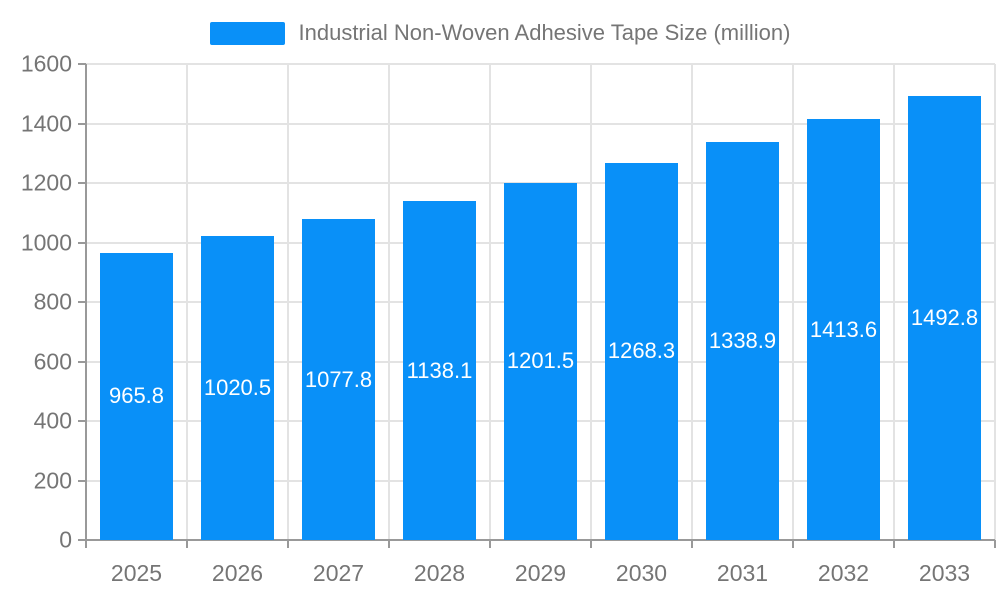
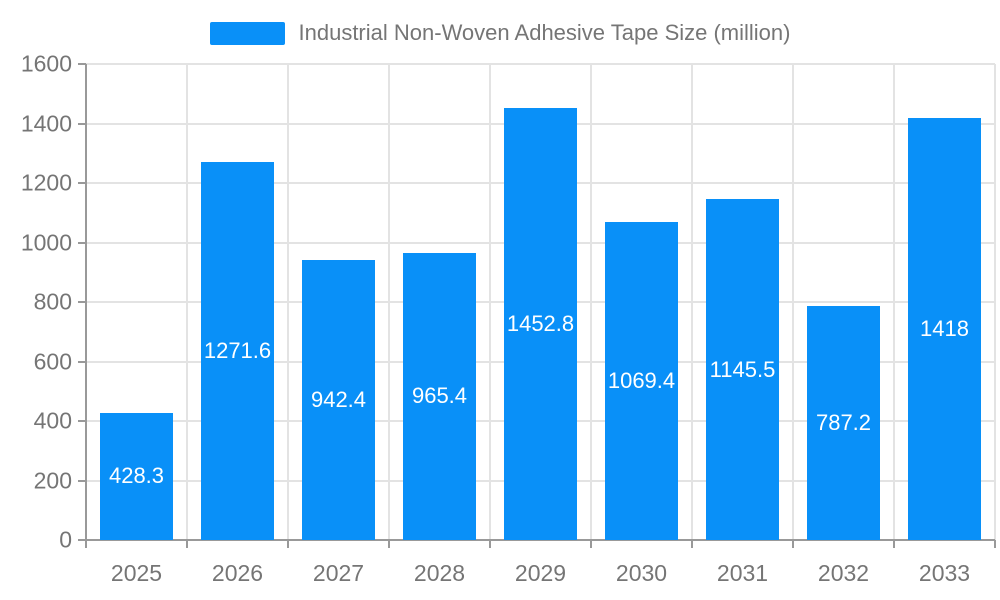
2025: 965.8 -> 428.3
2026: 1020.5 -> 1271.6
2027: 1077.8 -> 942.4
2028: 1138.1 -> 965.4
2029: 1201.5 -> 1452.8
2030: 1268.3 -> 1069.4
2031: 1338.9 -> 1145.5
2032: 1413.6 -> 787.2
2033: 1492.8 -> 1418
